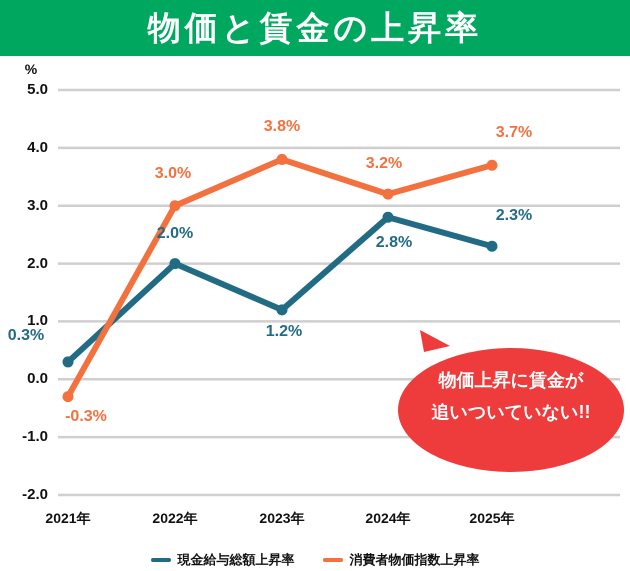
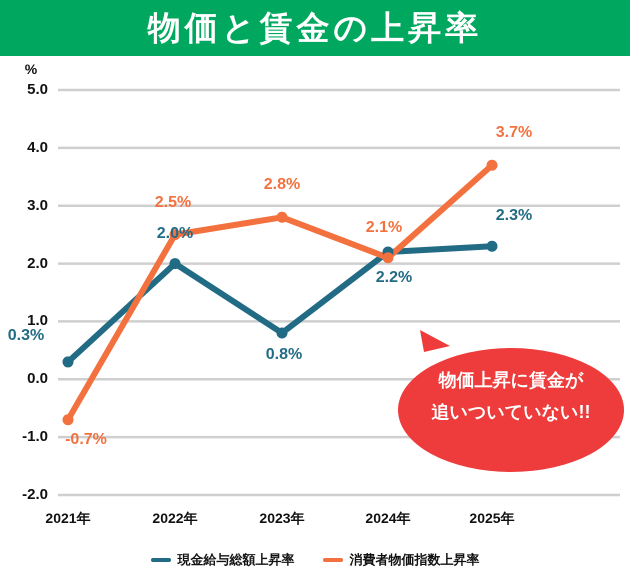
消費者物価指数上昇率/2021年: -0.3% -> -0.7%
消費者物価指数上昇率/2022年: 3.0% -> 2.5%
現金給与総額上昇率/2023年: 1.2% -> 0.8%
消費者物価指数上昇率/2023年: 3.8% -> 2.8%
現金給与総額上昇率/2024年: 2.8% -> 2.2%
消費者物価指数上昇率/2024年: 3.2% -> 2.1%
